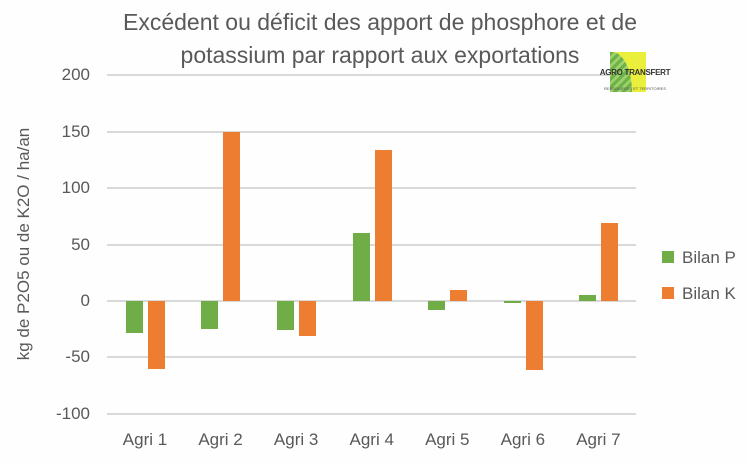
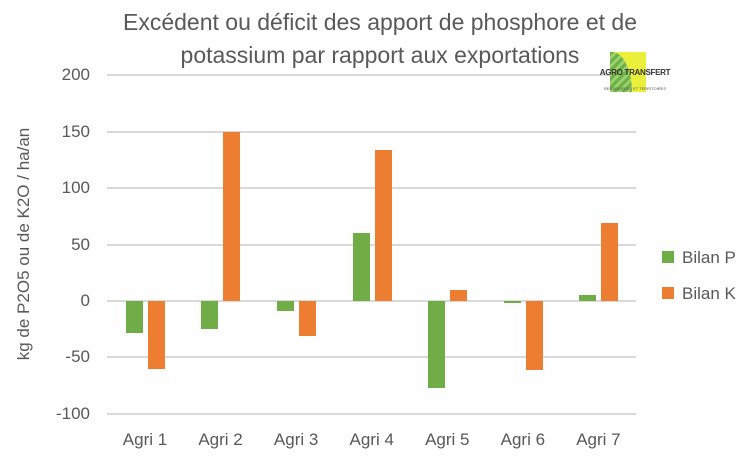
Bilan P/Agri 3: -26 -> -9
Bilan P/Agri 5: -8 -> -77
